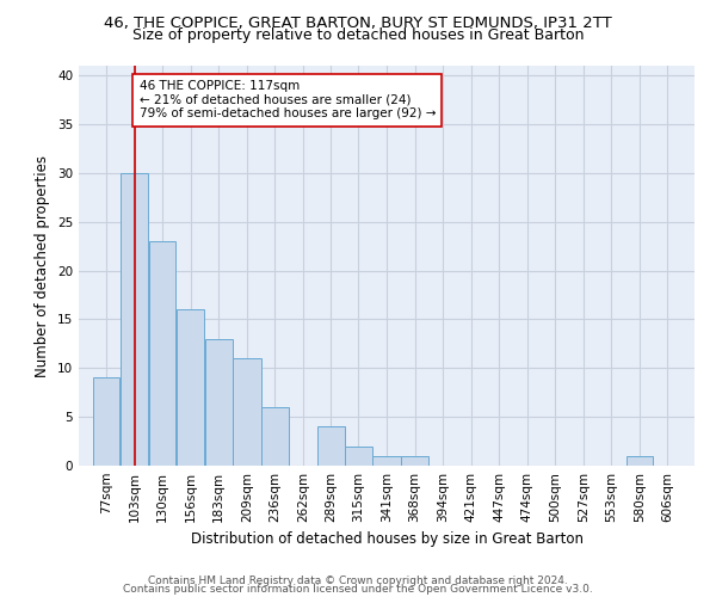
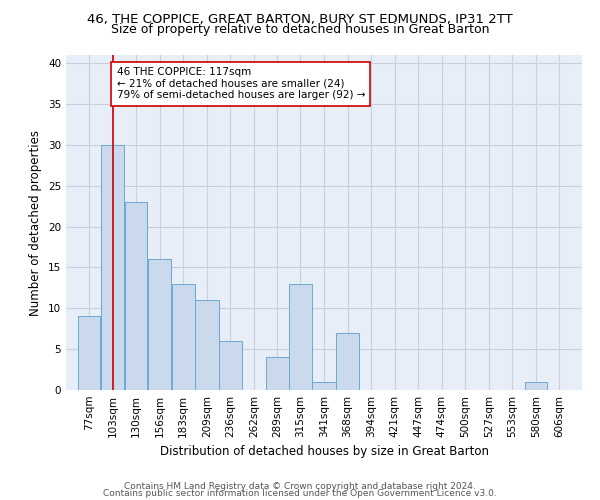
315sqm: 2 -> 13
368sqm: 1 -> 7
